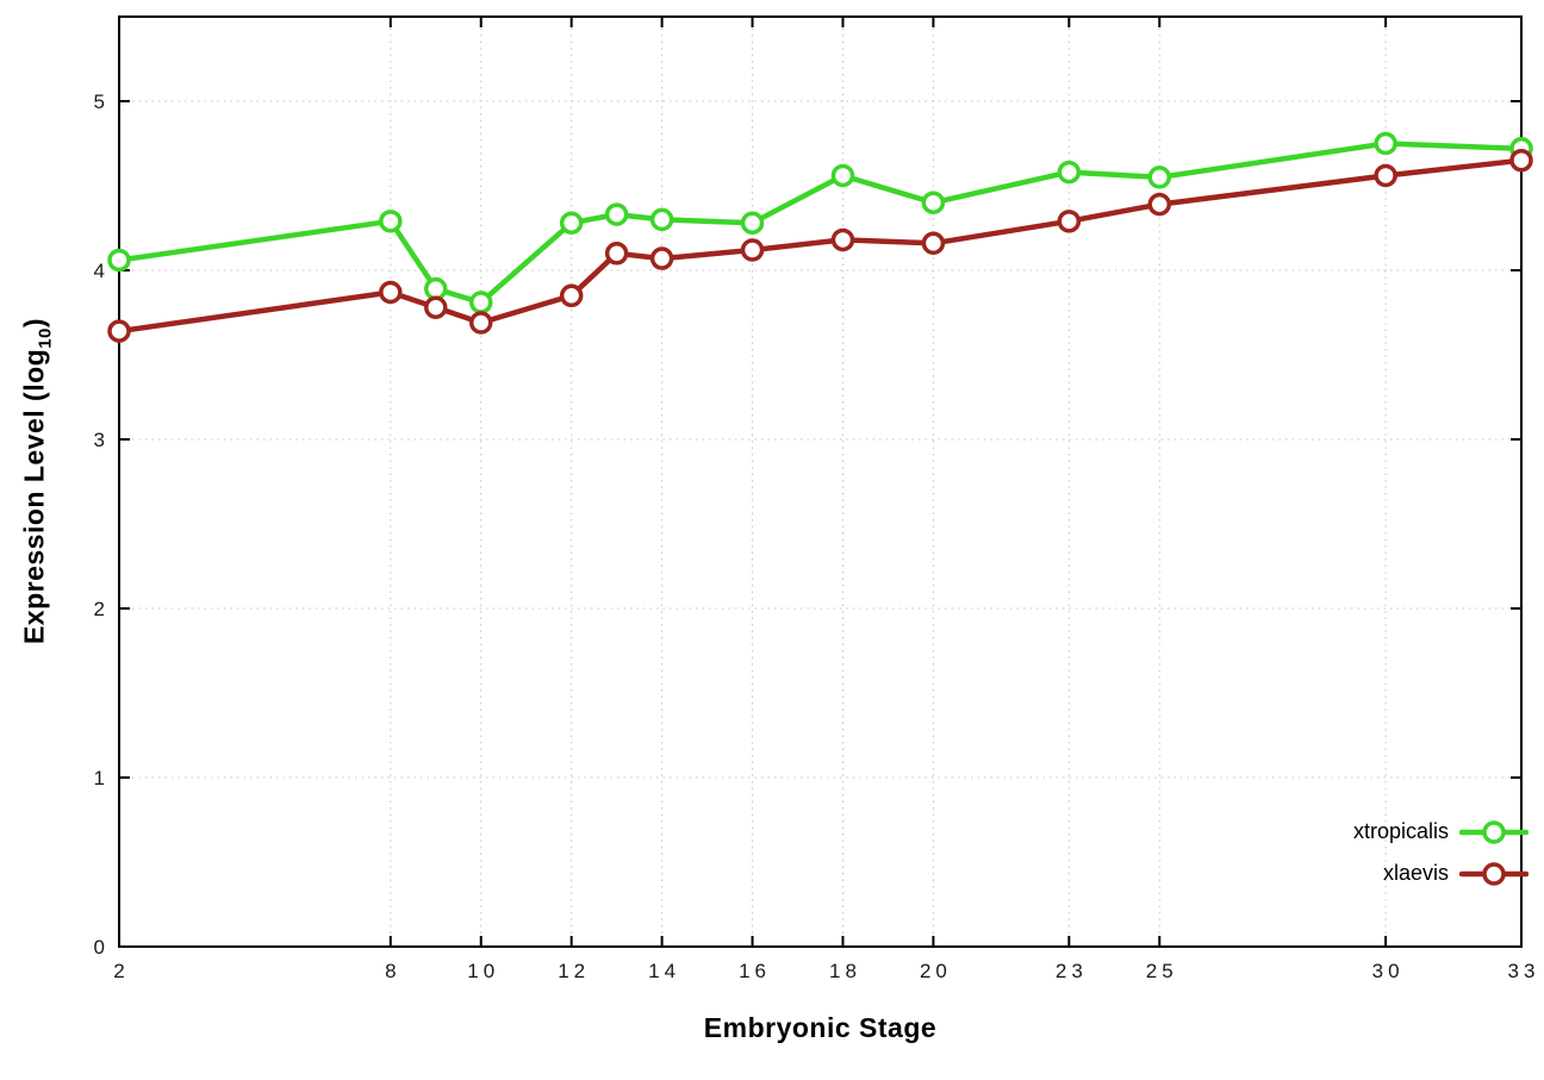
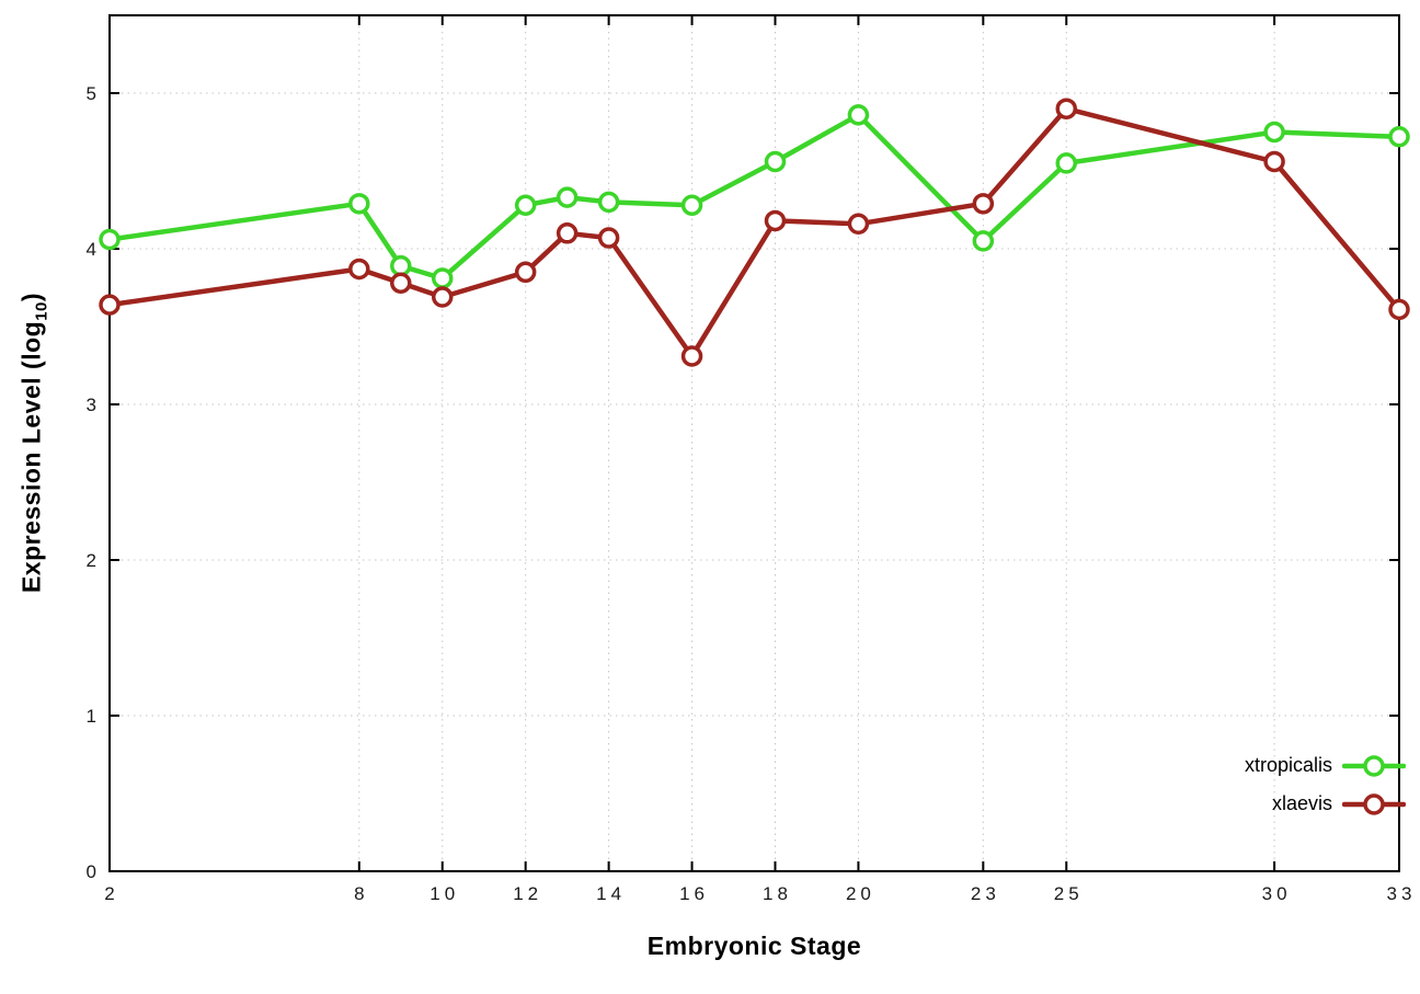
xlaevis/16: 4.12 -> 3.31
xtropicalis/20: 4.40 -> 4.86
xtropicalis/23: 4.58 -> 4.05
xlaevis/25: 4.39 -> 4.90
xlaevis/33: 4.65 -> 3.61
